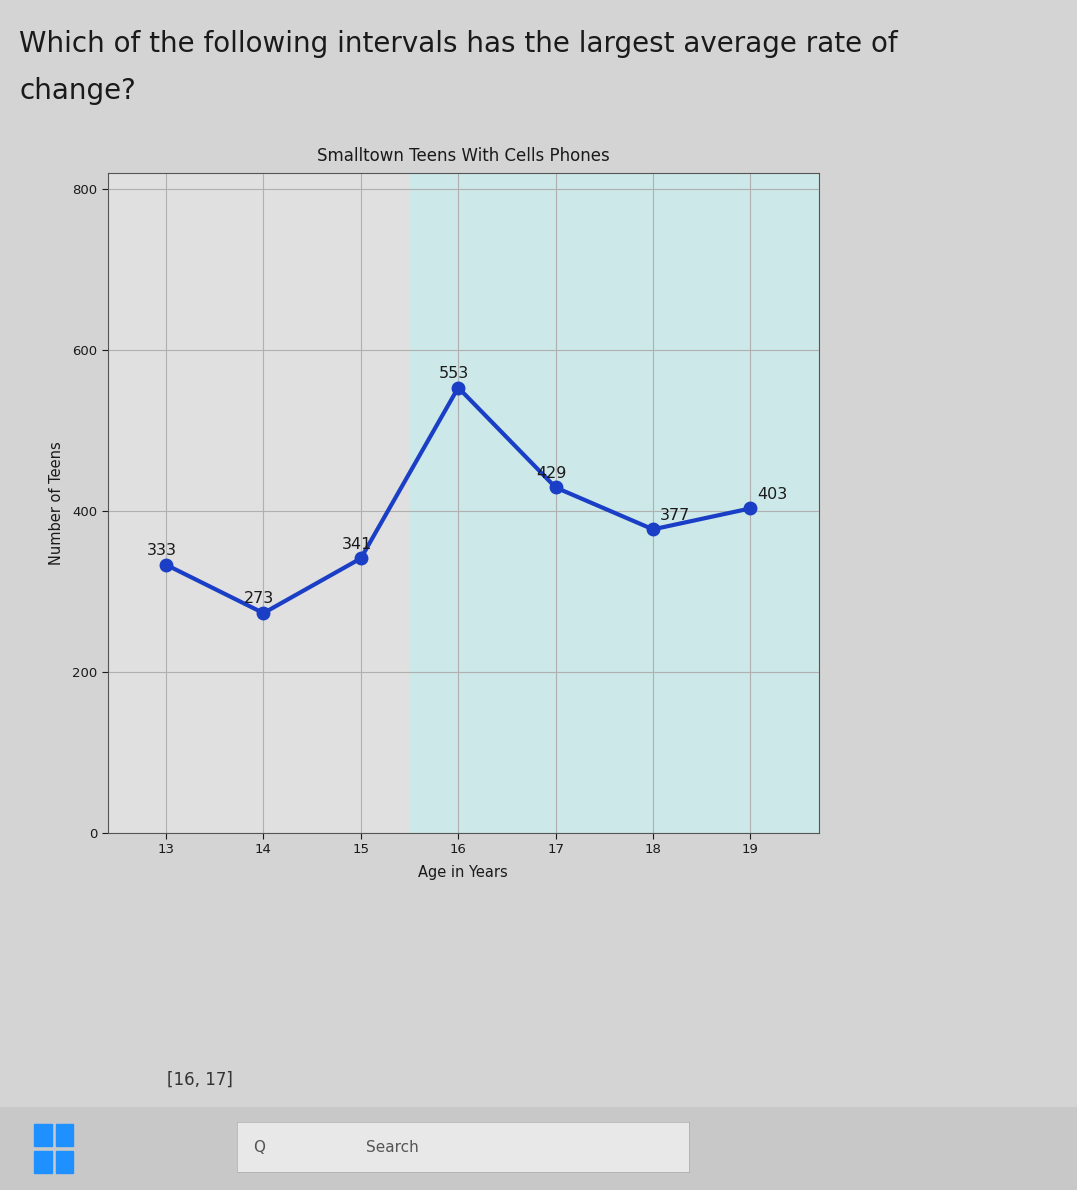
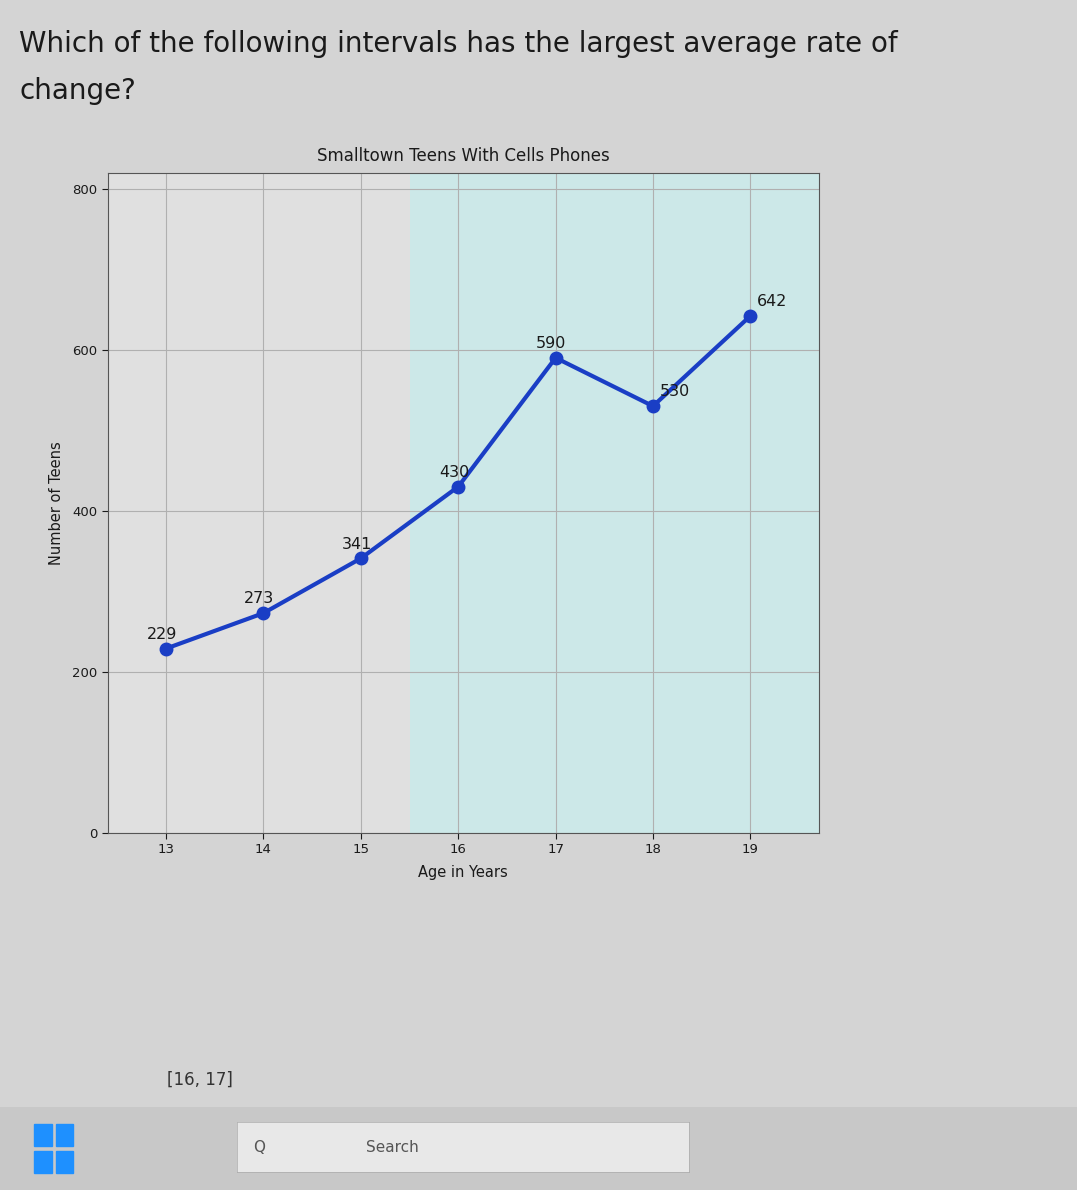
13: 333 -> 229
16: 553 -> 430
17: 429 -> 590
18: 377 -> 530
19: 403 -> 642
